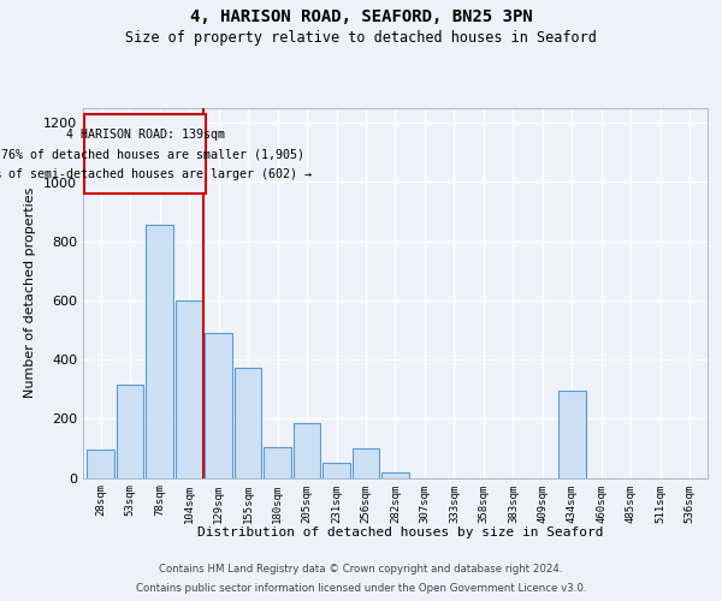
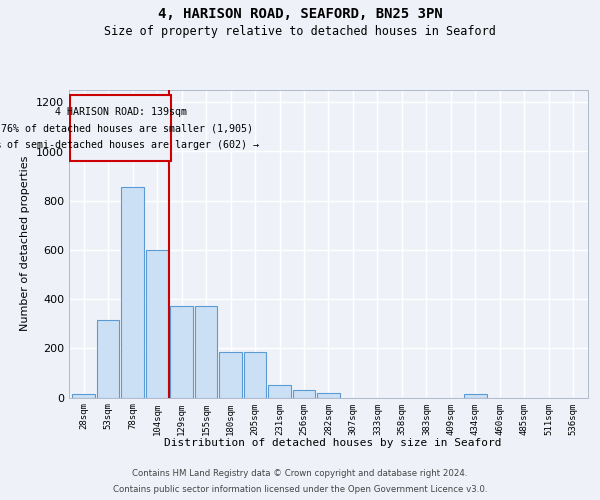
28sqm: 95 -> 15
129sqm: 490 -> 370
180sqm: 105 -> 185
256sqm: 100 -> 30
434sqm: 295 -> 15
